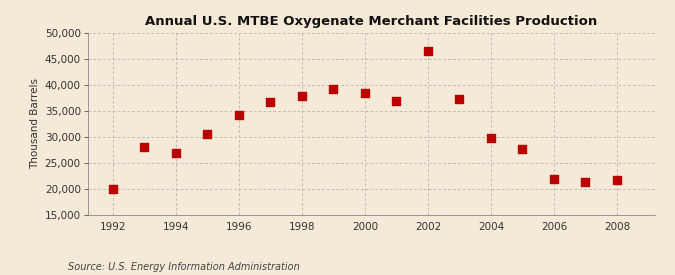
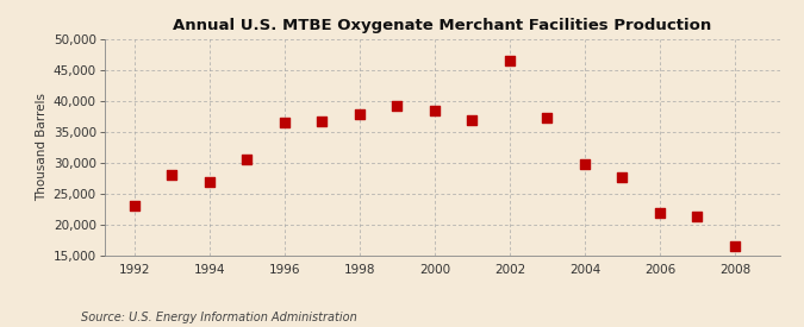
1992: 20,000 -> 23,000
1996: 34,200 -> 36,500
2008: 21,600 -> 16,500
